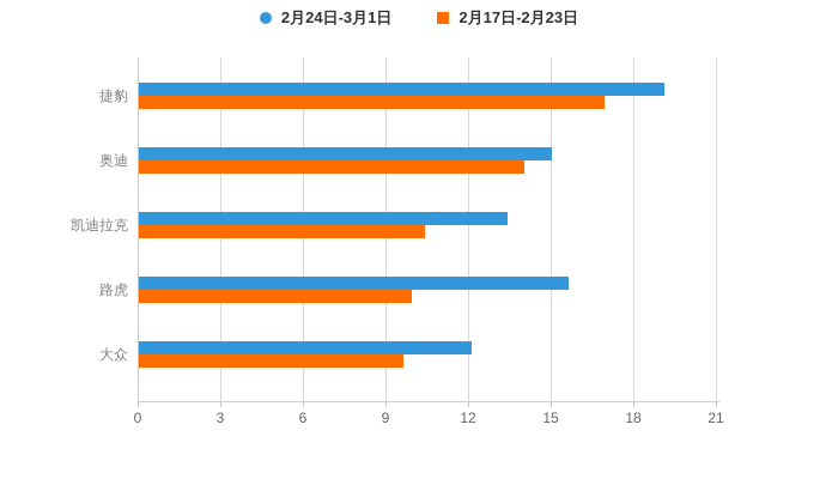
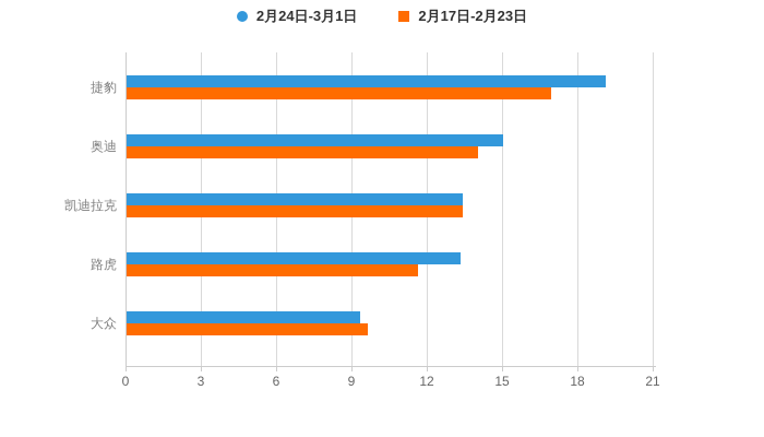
2月17日-2月23日/凯迪拉克: 10.4 -> 13.4
2月24日-3月1日/路虎: 15.6 -> 13.3
2月17日-2月23日/路虎: 9.9 -> 11.6
2月24日-3月1日/大众: 12.1 -> 9.3
